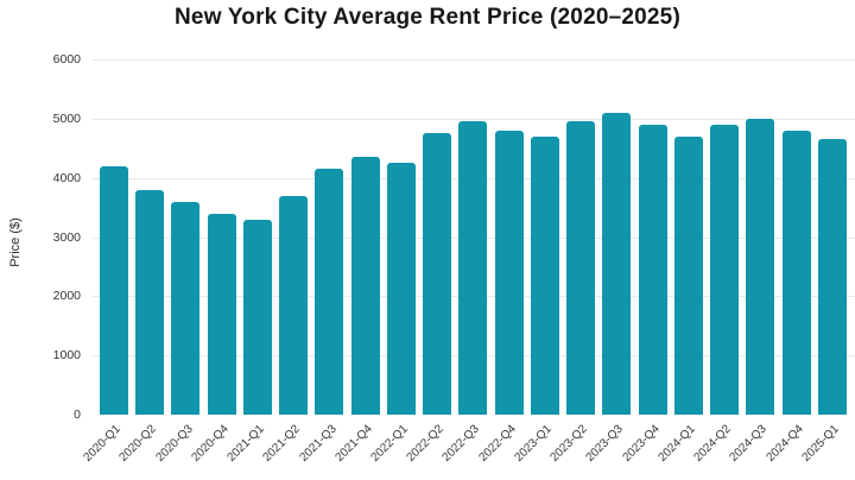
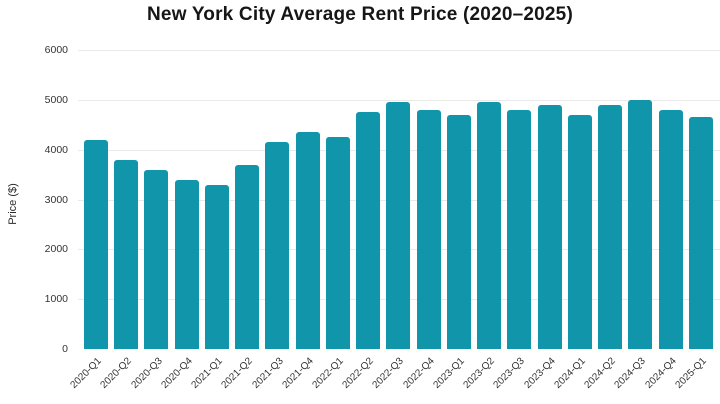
2023-Q3: 5100 -> 4800
